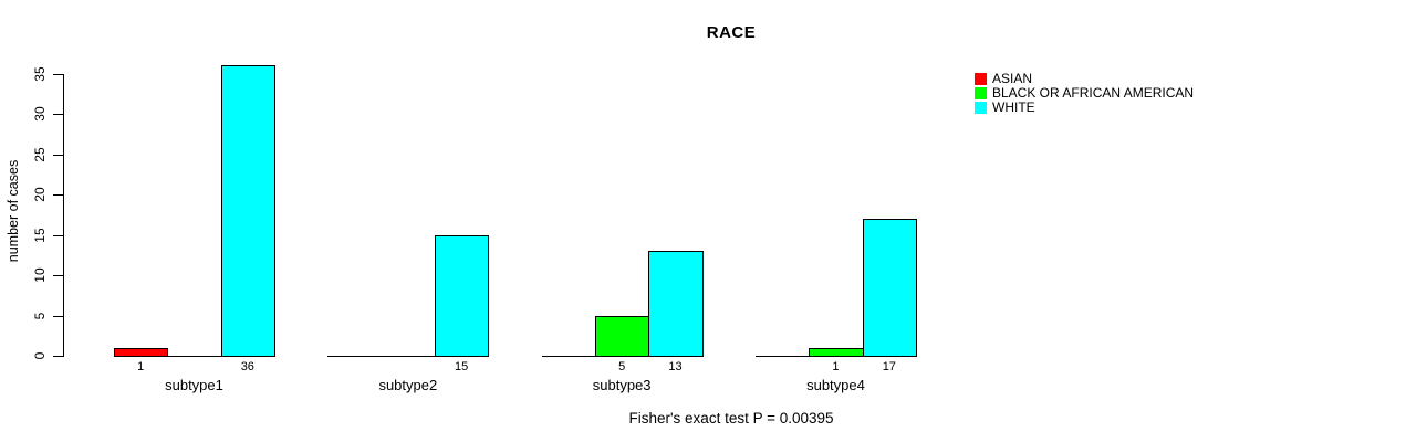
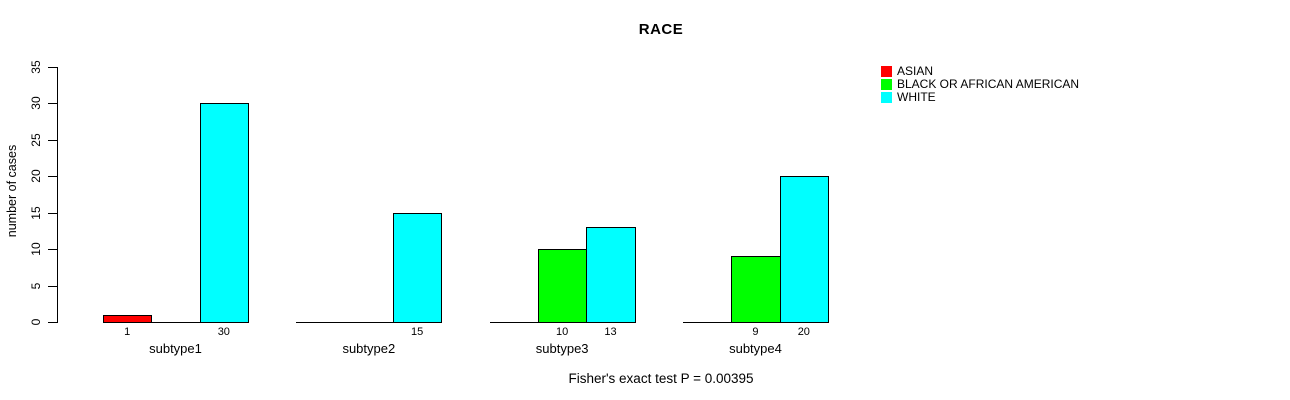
WHITE/subtype1: 36 -> 30
BLACK OR AFRICAN AMERICAN/subtype3: 5 -> 10
BLACK OR AFRICAN AMERICAN/subtype4: 1 -> 9
WHITE/subtype4: 17 -> 20
